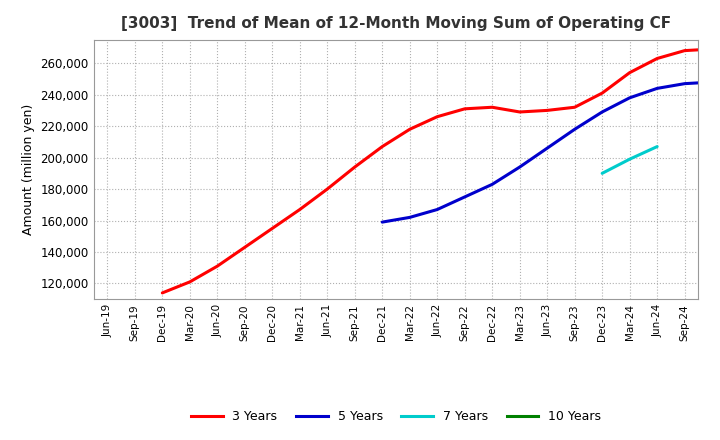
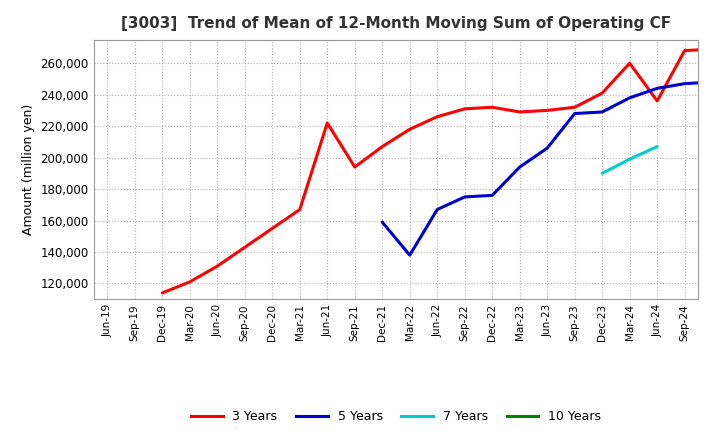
3 Years/Jun-21: 180,000 -> 222,000
5 Years/Mar-22: 162,000 -> 138,000
5 Years/Dec-22: 183,000 -> 176,000
5 Years/Sep-23: 218,000 -> 228,000
3 Years/Mar-24: 254,000 -> 260,000
3 Years/Jun-24: 263,000 -> 236,000
